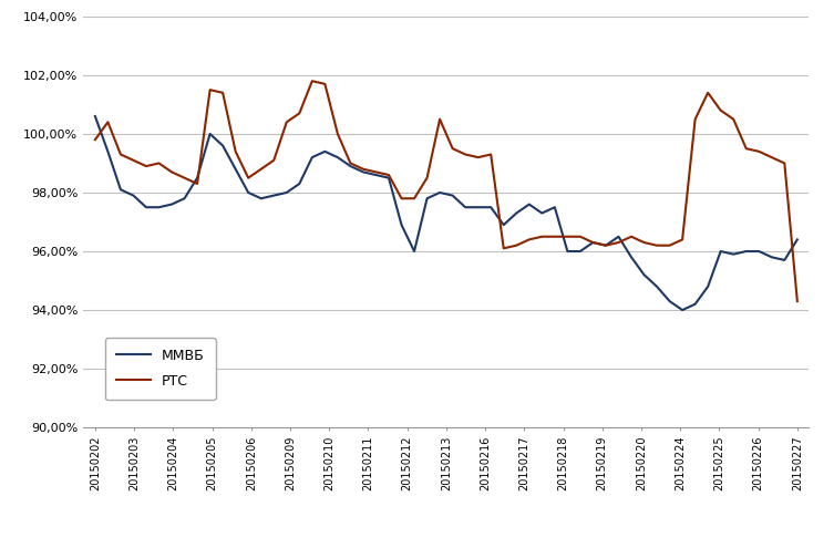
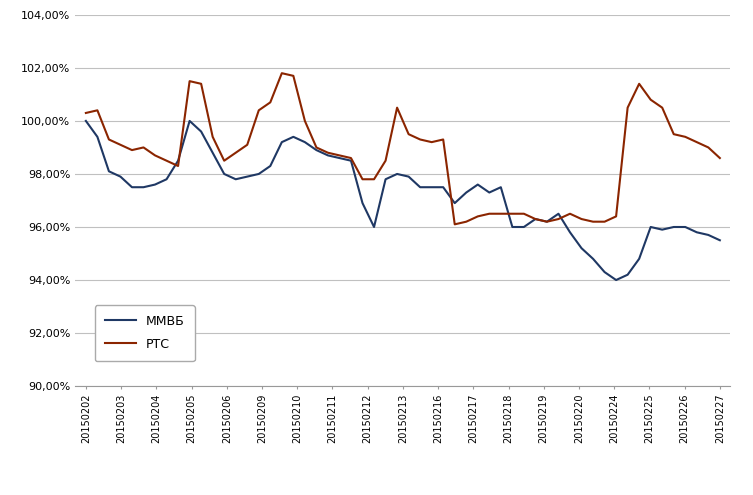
ММВБ/20150202: 100,6% -> 100,0%
РТС/20150202: 99,8% -> 100,3%
ММВБ/20150227: 96,4% -> 95,5%
РТС/20150227: 94,3% -> 98,6%
